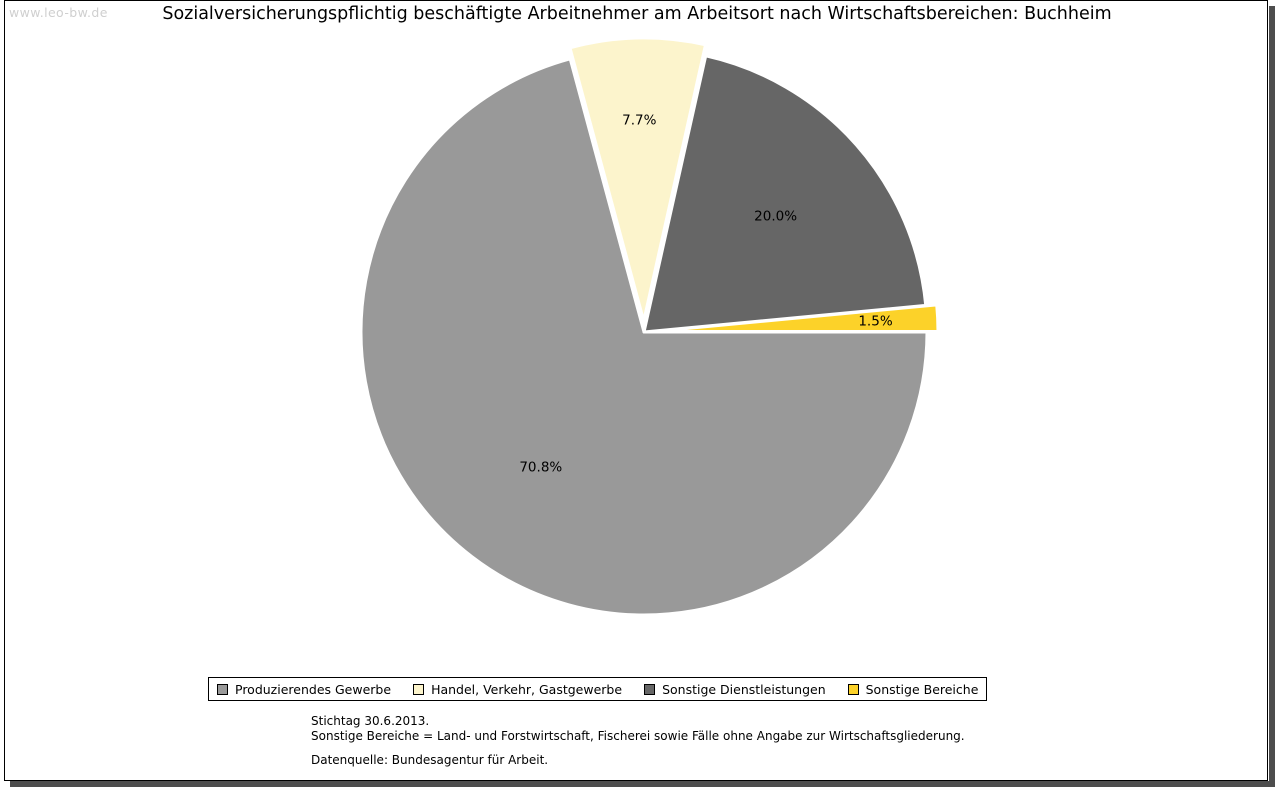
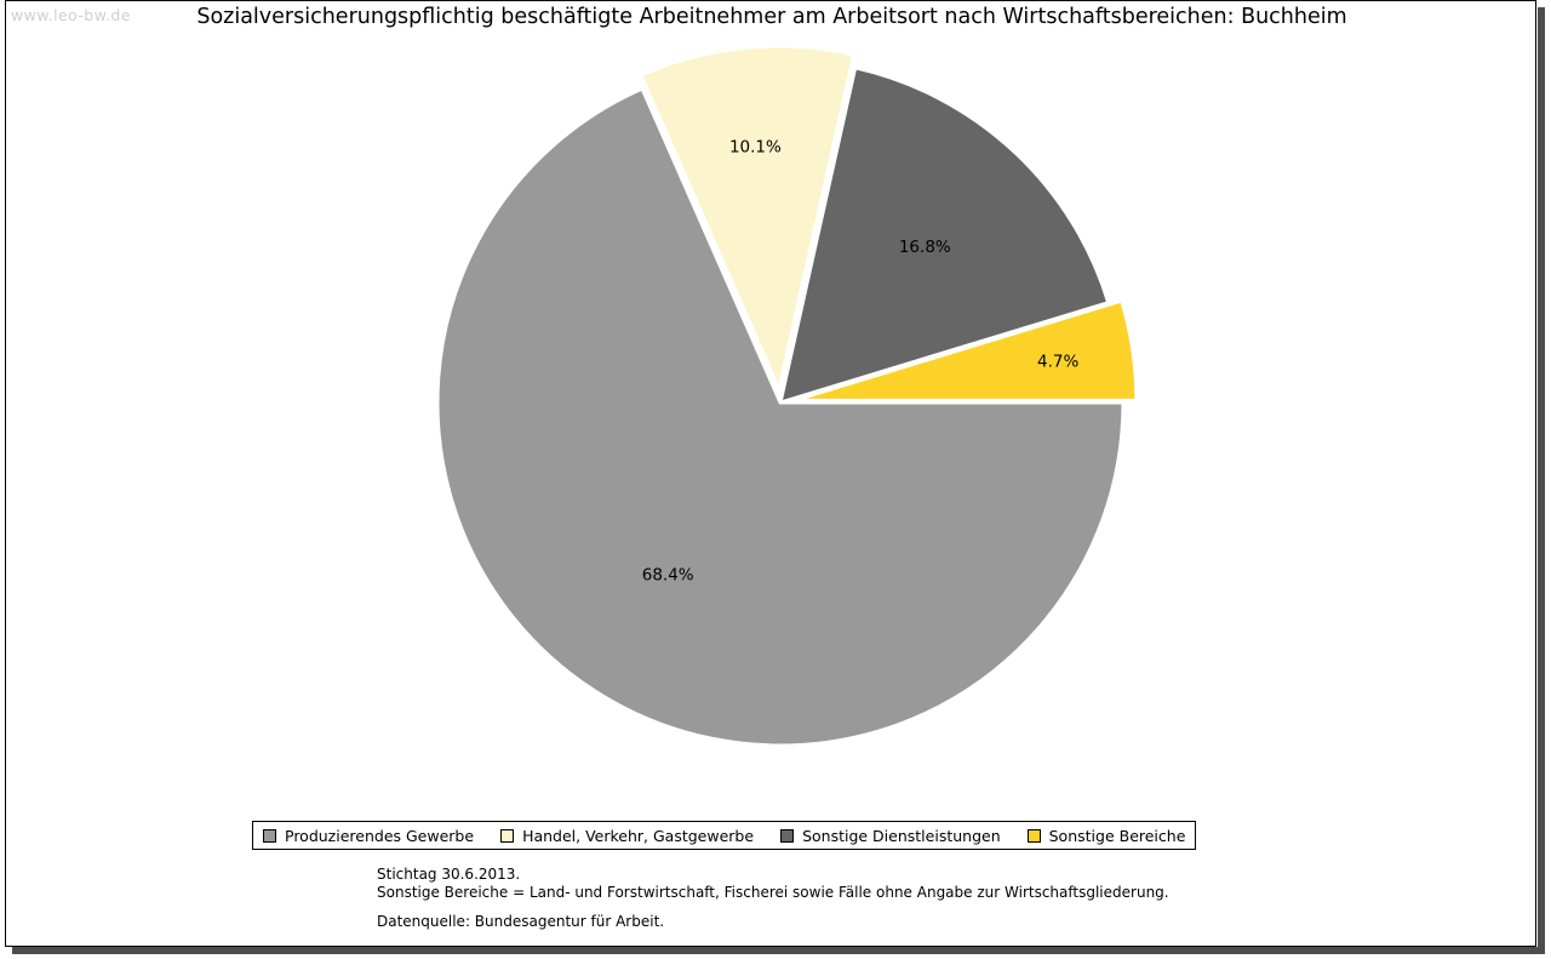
Produzierendes Gewerbe: 70.8% -> 68.4%
Handel, Verkehr, Gastgewerbe: 7.7% -> 10.1%
Sonstige Dienstleistungen: 20.0% -> 16.8%
Sonstige Bereiche: 1.5% -> 4.7%
